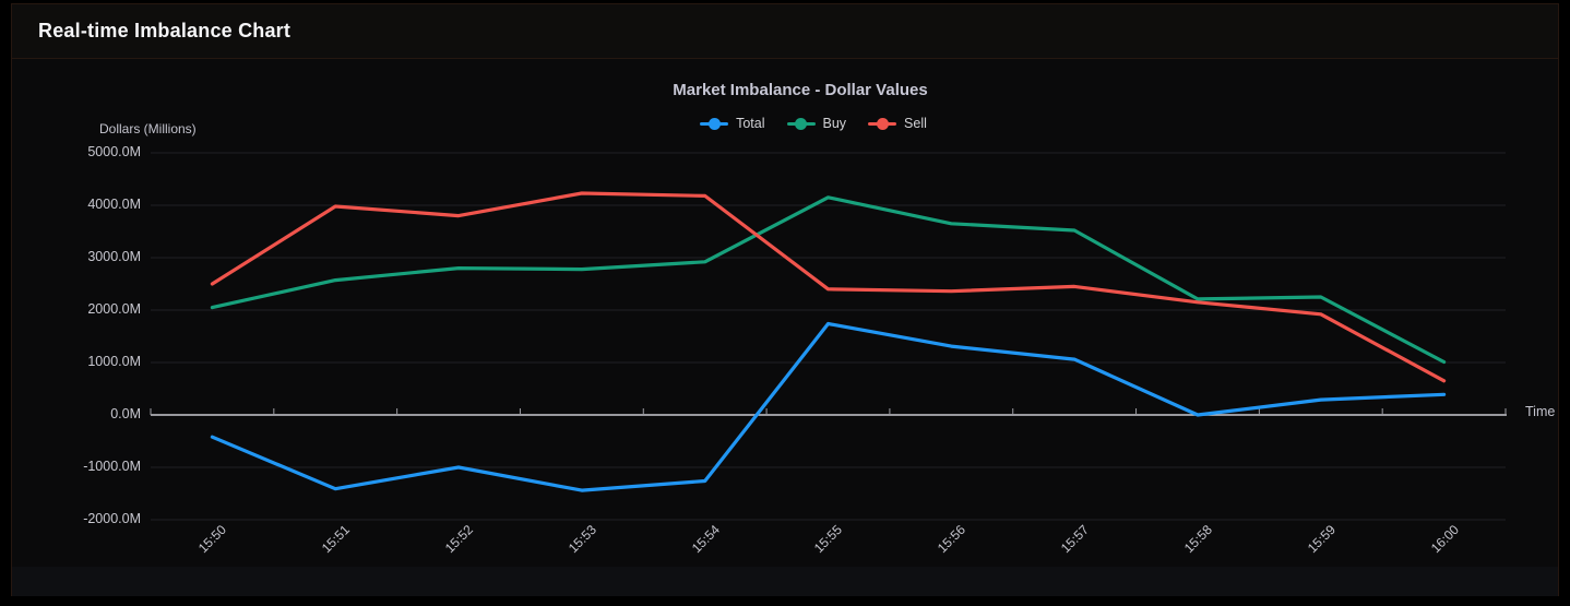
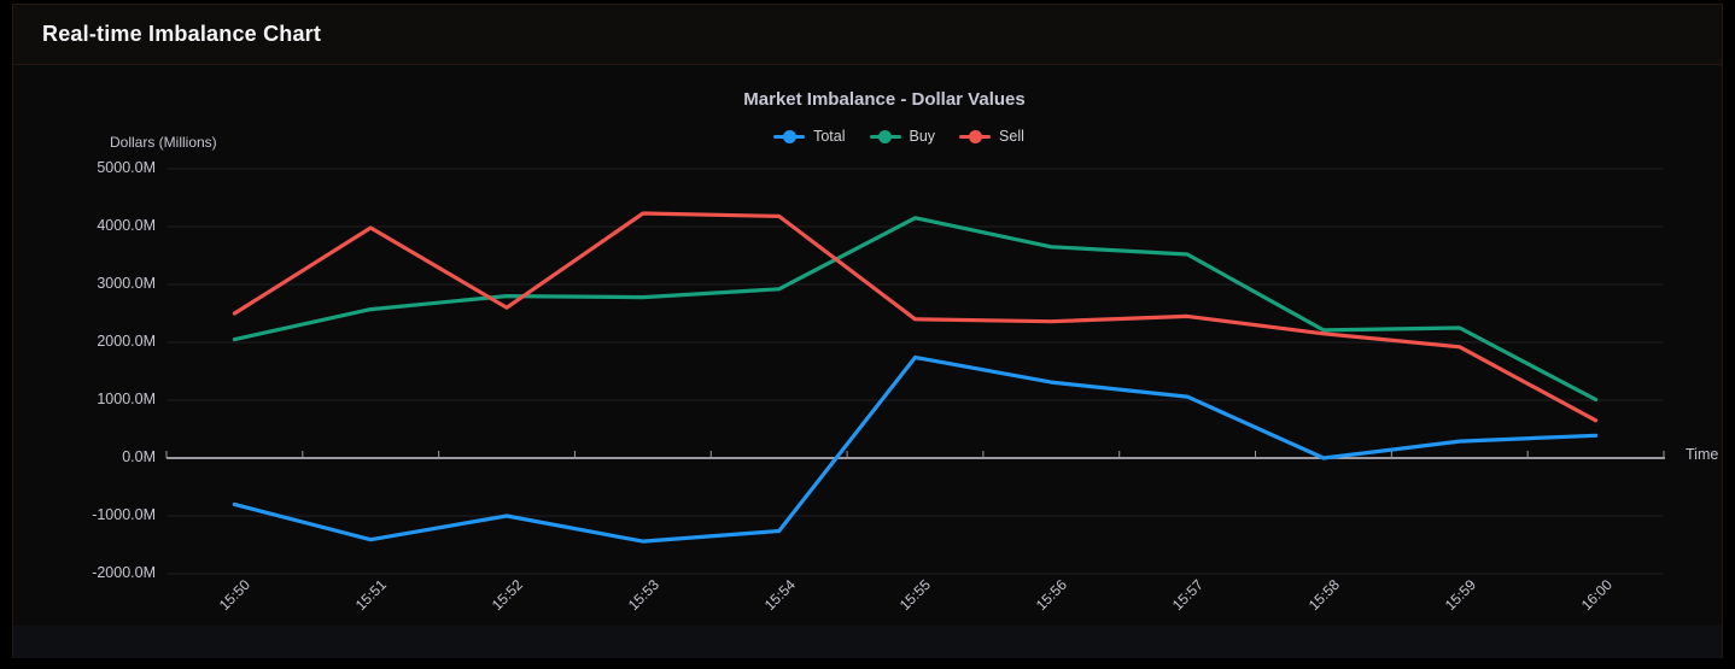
Total/15:50: -400M -> -800M
Sell/15:52: 3800M -> 2600M
